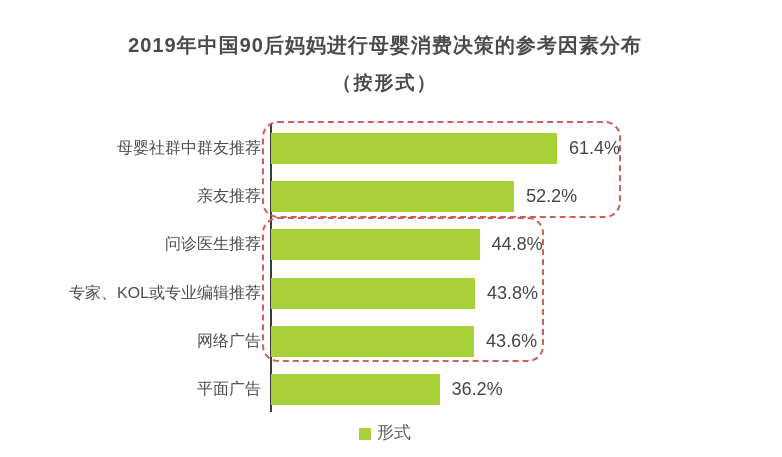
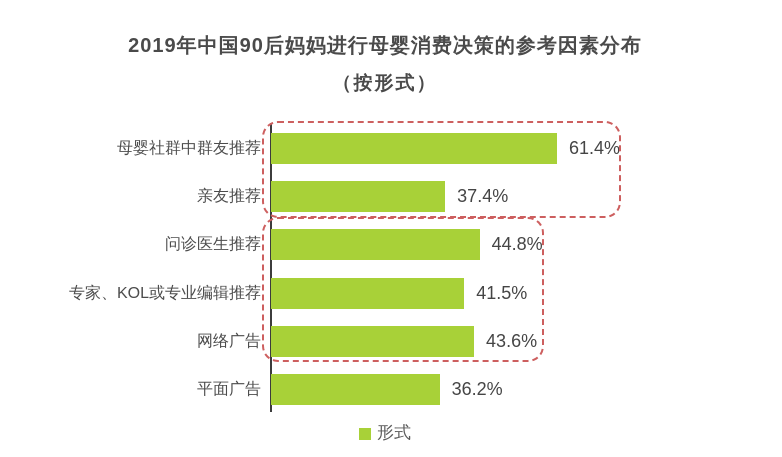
亲友推荐: 52.2% -> 37.4%
专家、KOL或专业编辑推荐: 43.8% -> 41.5%
